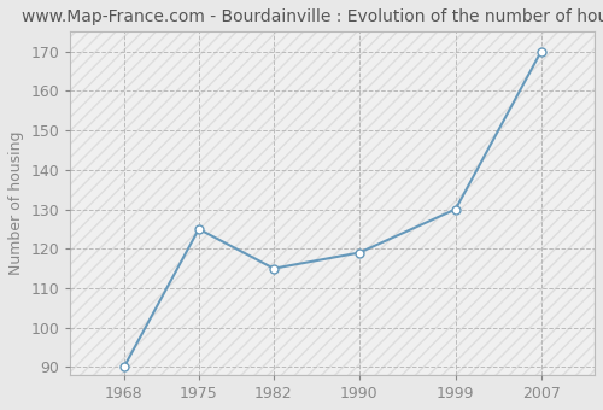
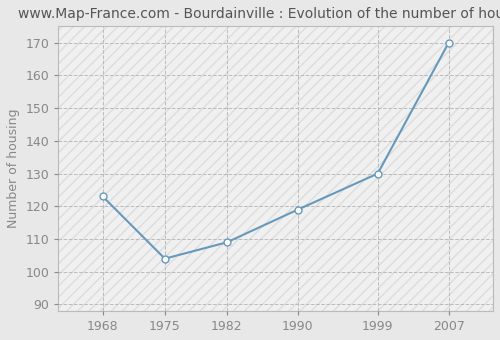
1968: 90 -> 123
1975: 125 -> 104
1982: 115 -> 109
